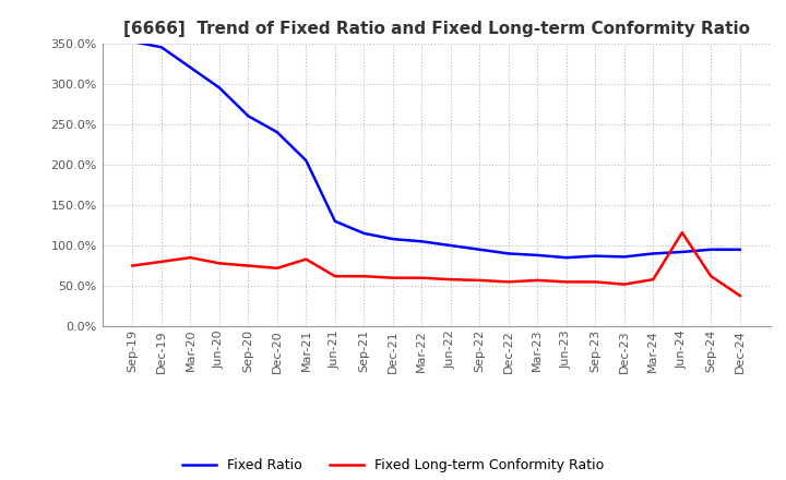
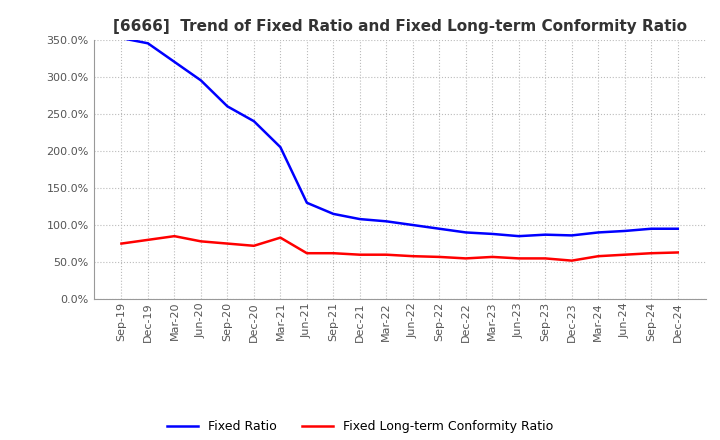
Fixed Long-term Conformity Ratio/Jun-24: 116% -> 60%
Fixed Long-term Conformity Ratio/Dec-24: 38% -> 63%
